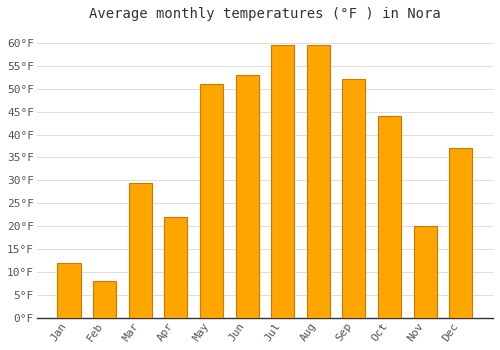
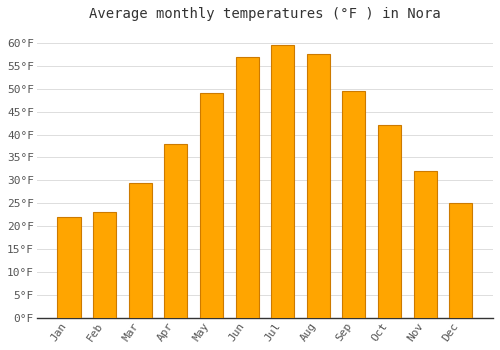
Jan: 12.0°F -> 22.0°F
Feb: 8.0°F -> 23.0°F
Apr: 22.0°F -> 38.0°F
May: 51.0°F -> 49.0°F
Jun: 53.0°F -> 57.0°F
Aug: 59.5°F -> 57.5°F
Sep: 52.0°F -> 49.5°F
Oct: 44.0°F -> 42.0°F
Nov: 20.0°F -> 32.0°F
Dec: 37.0°F -> 25.0°F
